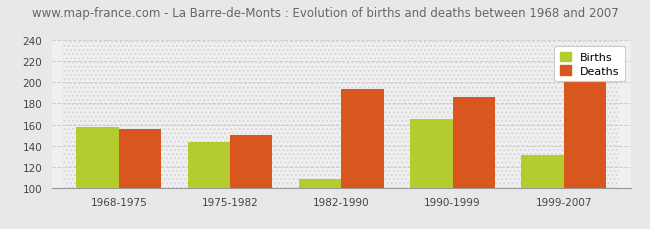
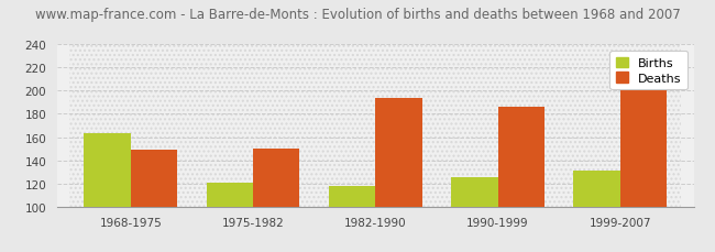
Births/1968-1975: 158 -> 163
Deaths/1968-1975: 156 -> 149
Births/1975-1982: 143 -> 121
Births/1982-1990: 108 -> 118
Births/1990-1999: 165 -> 125
